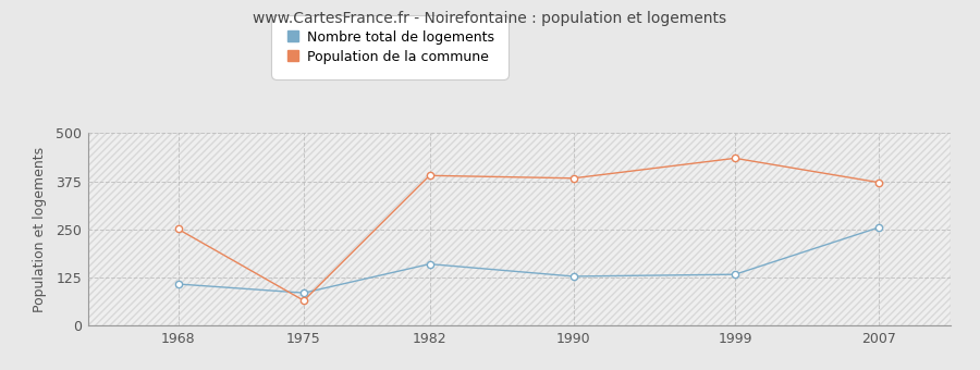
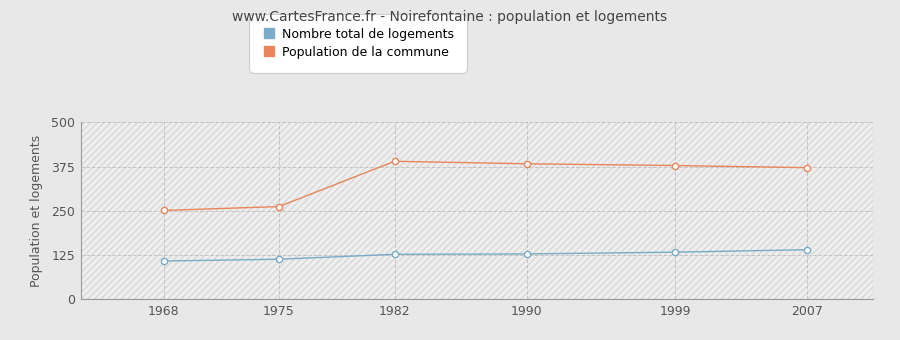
Nombre total de logements/1975: 85 -> 113
Population de la commune/1975: 65 -> 262
Nombre total de logements/1982: 160 -> 127
Population de la commune/1999: 435 -> 378
Nombre total de logements/2007: 255 -> 140
